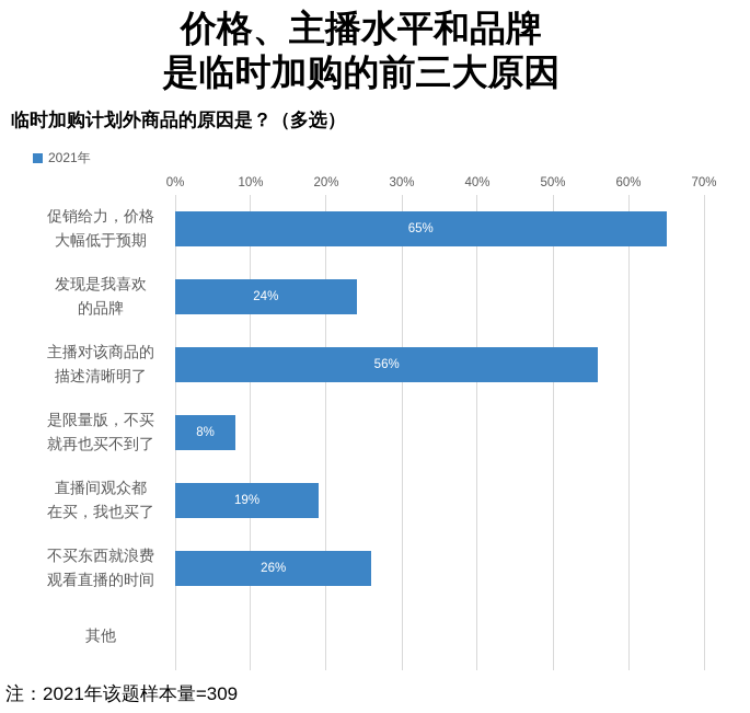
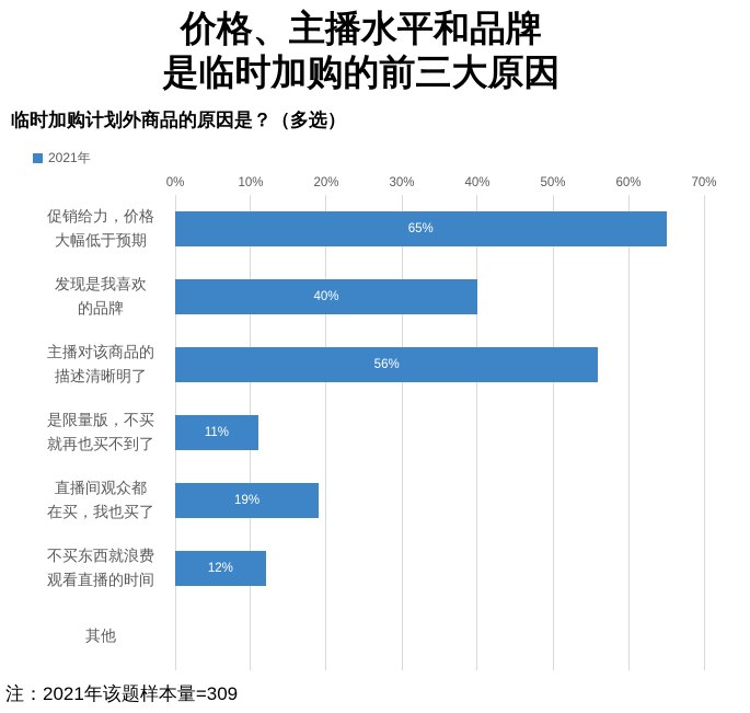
发现是我喜欢 的品牌: 24% -> 40%
是限量版，不买 就再也买不到了: 8% -> 11%
不买东西就浪费 观看直播的时间: 26% -> 12%
